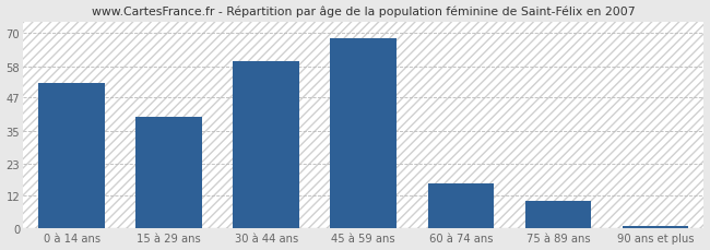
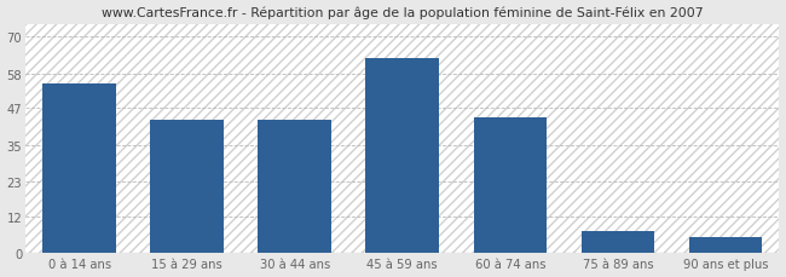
0 à 14 ans: 52 -> 55
15 à 29 ans: 40 -> 43
30 à 44 ans: 60 -> 43
45 à 59 ans: 68 -> 63
60 à 74 ans: 16 -> 44
75 à 89 ans: 10 -> 7
90 ans et plus: 1 -> 5
